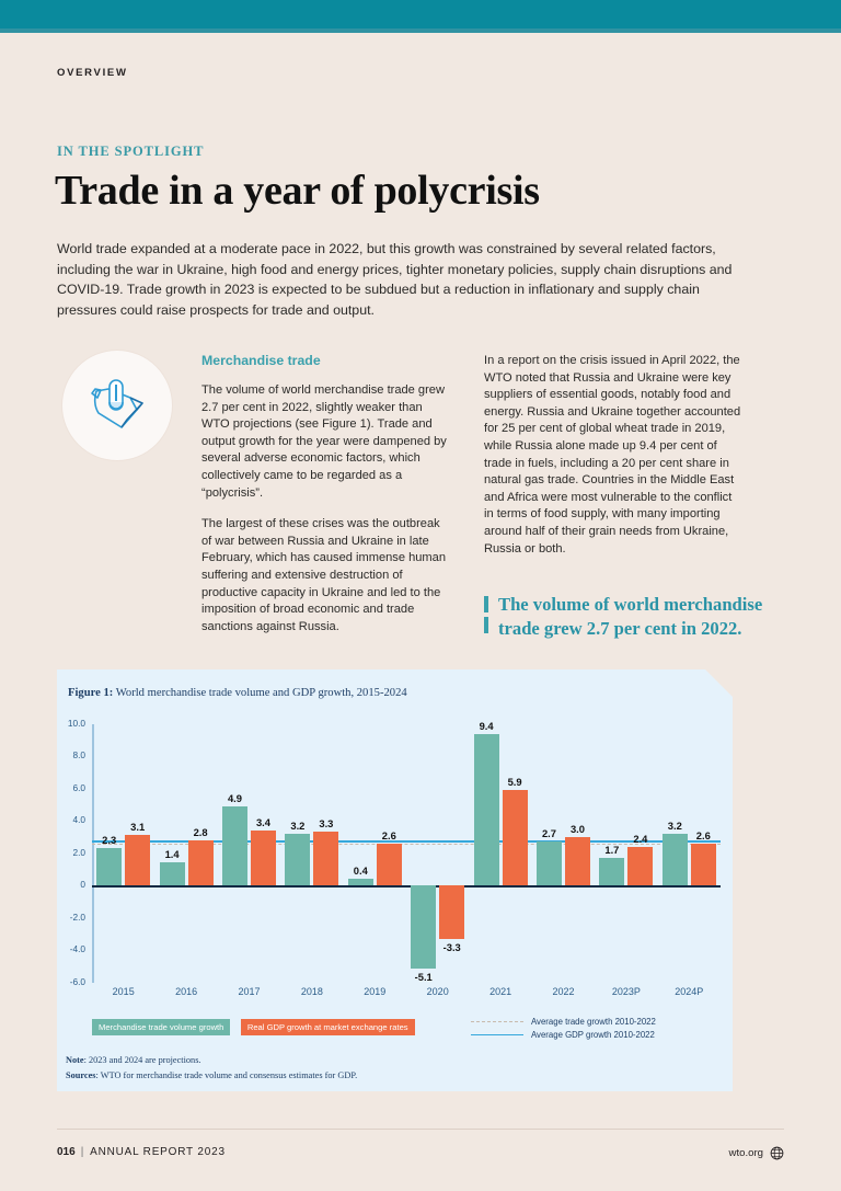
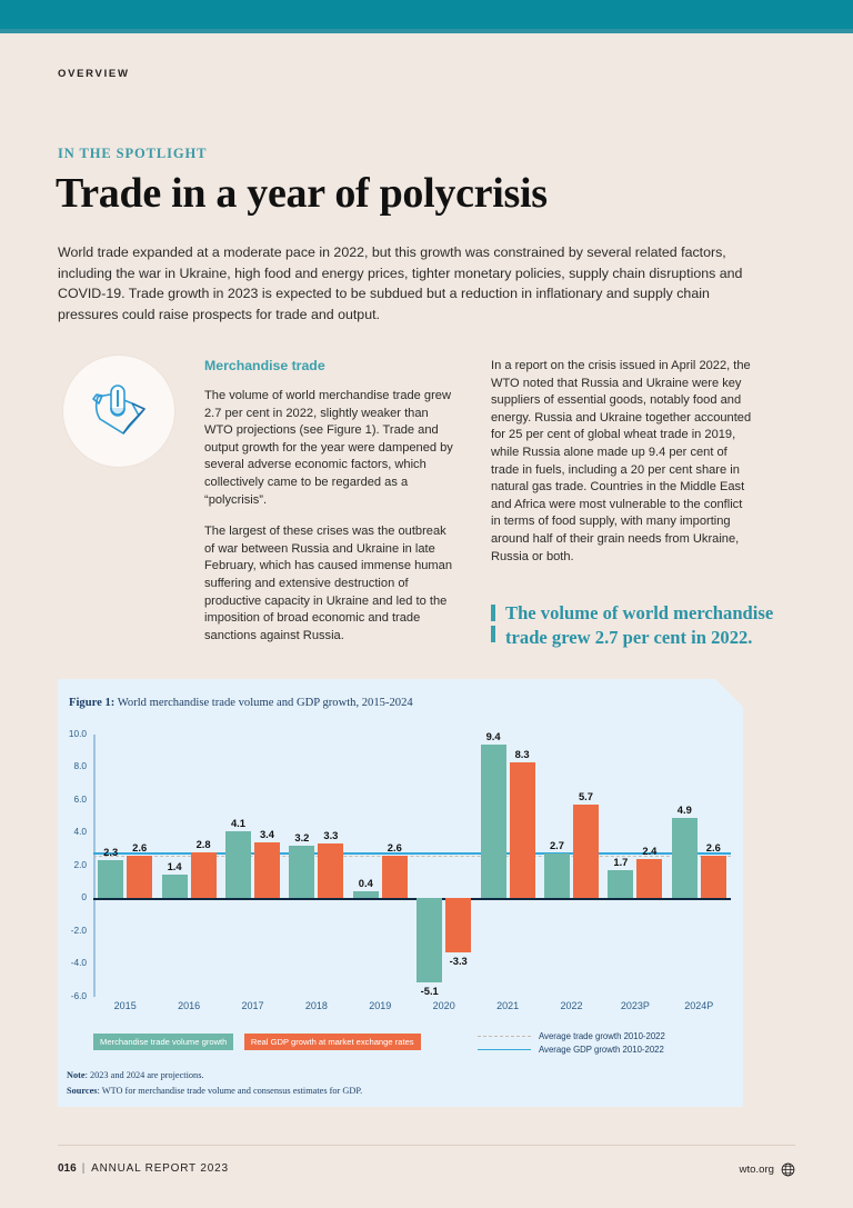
Real GDP growth at market exchange rates/2015: 3.1 -> 2.6
Merchandise trade volume growth/2017: 4.9 -> 4.1
Real GDP growth at market exchange rates/2021: 5.9 -> 8.3
Real GDP growth at market exchange rates/2022: 3.0 -> 5.7
Merchandise trade volume growth/2024P: 3.2 -> 4.9
